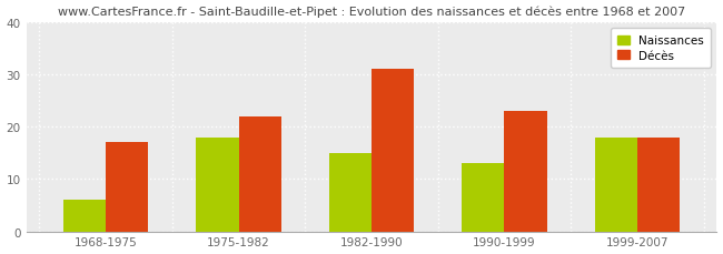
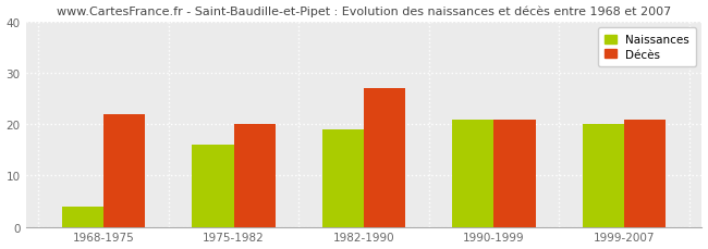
Naissances/1968-1975: 6 -> 4
Décès/1968-1975: 17 -> 22
Naissances/1975-1982: 18 -> 16
Décès/1975-1982: 22 -> 20
Naissances/1982-1990: 15 -> 19
Décès/1982-1990: 31 -> 27
Naissances/1990-1999: 13 -> 21
Décès/1990-1999: 23 -> 21
Naissances/1999-2007: 18 -> 20
Décès/1999-2007: 18 -> 21
